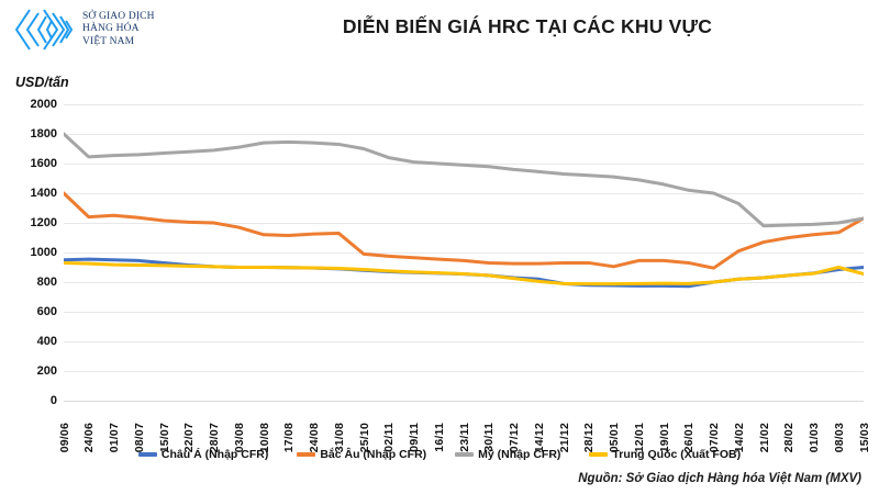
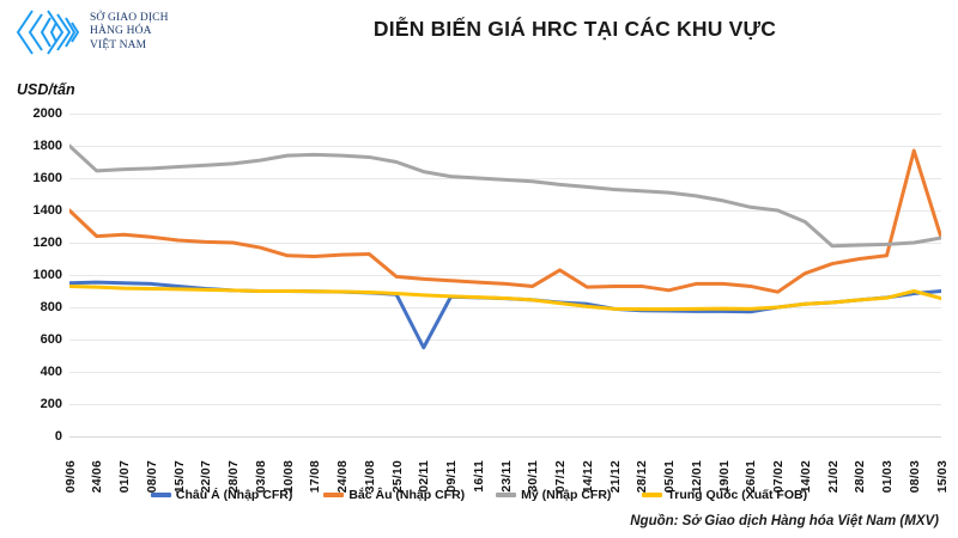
Châu Á (Nhập CFR)/02/11: 870 -> 550
Bắc Âu (Nhập CFR)/07/12: 920 -> 1030
Bắc Âu (Nhập CFR)/08/03: 1140 -> 1770
